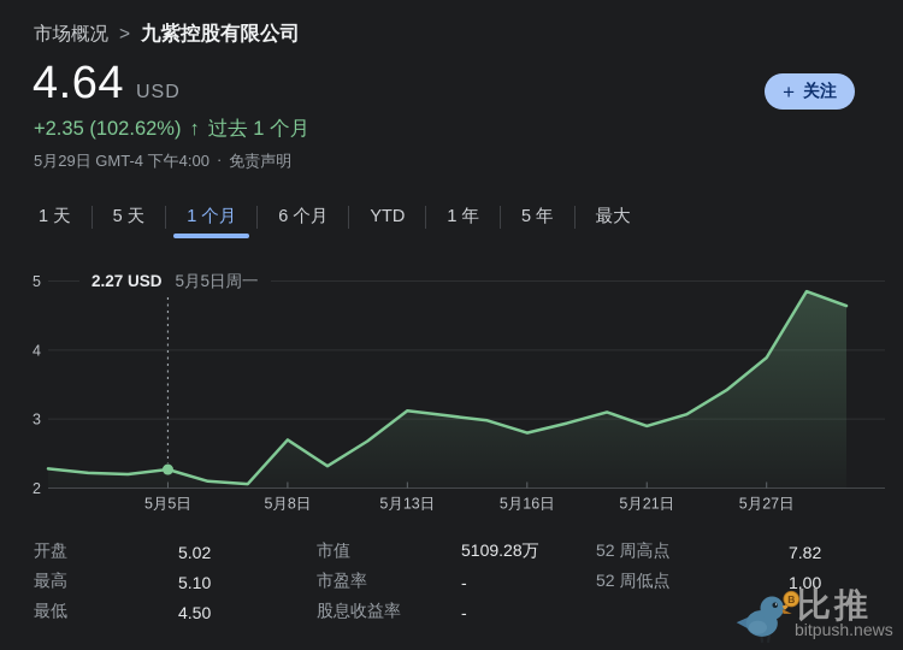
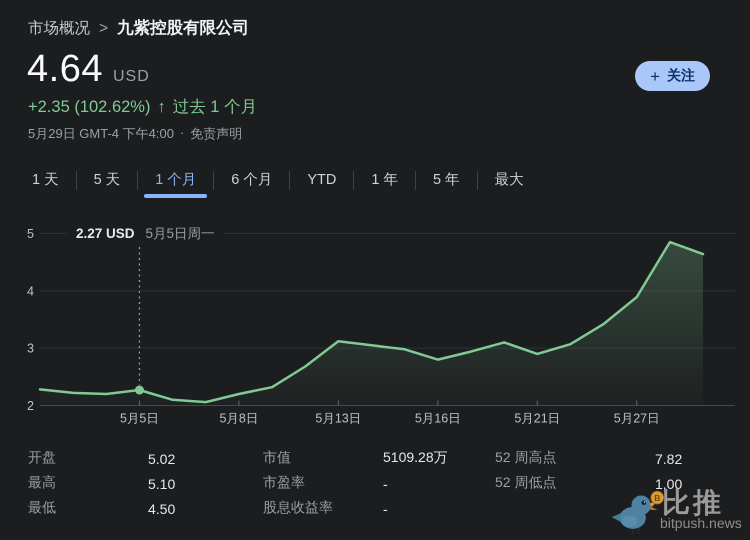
5月8日: 2.7 -> 2.2
